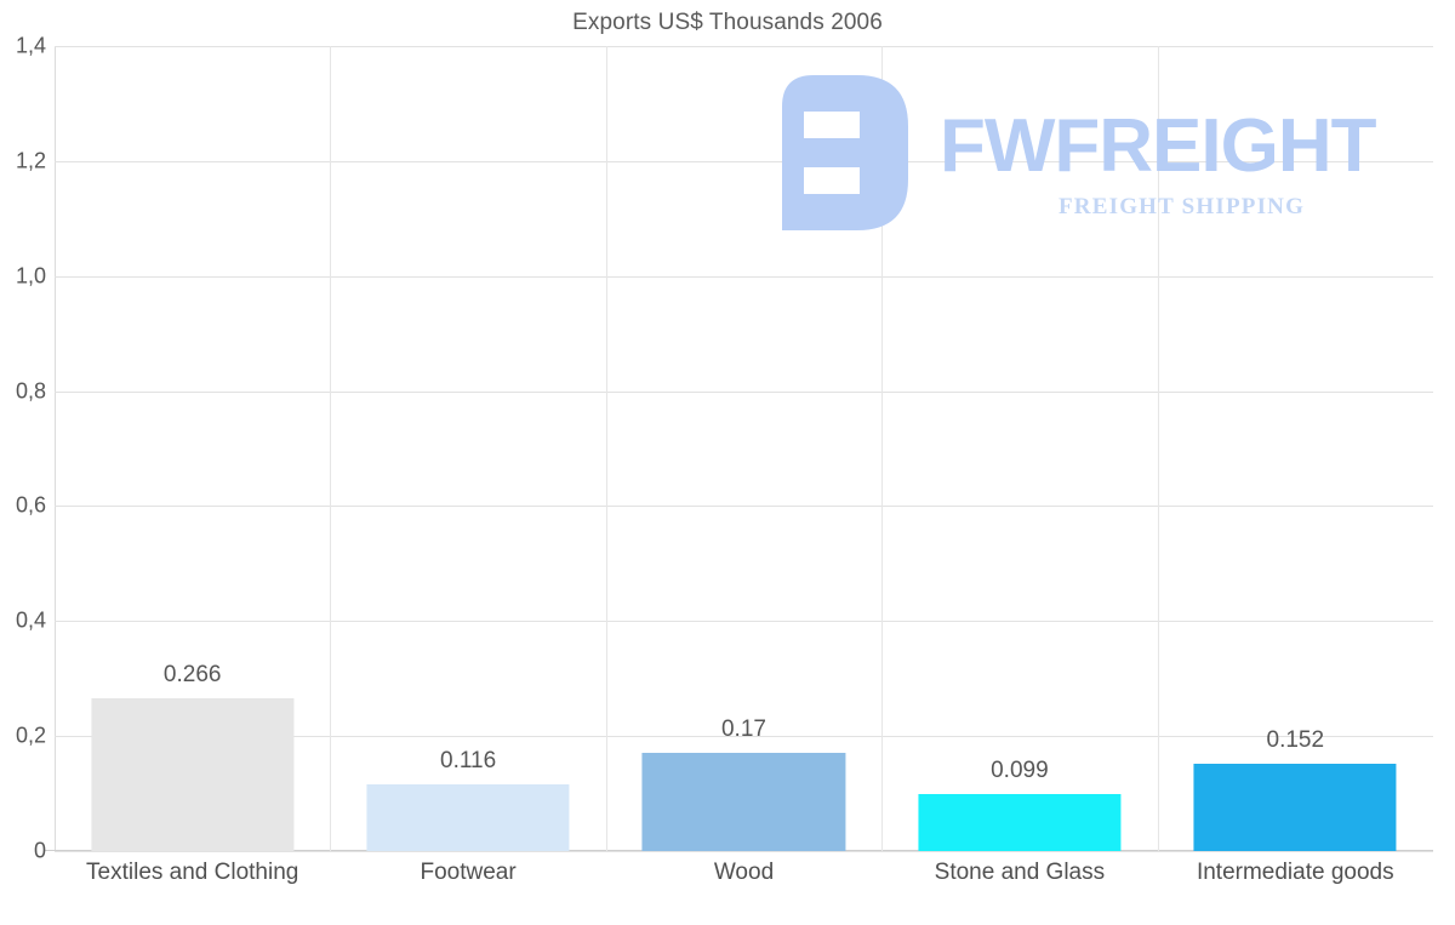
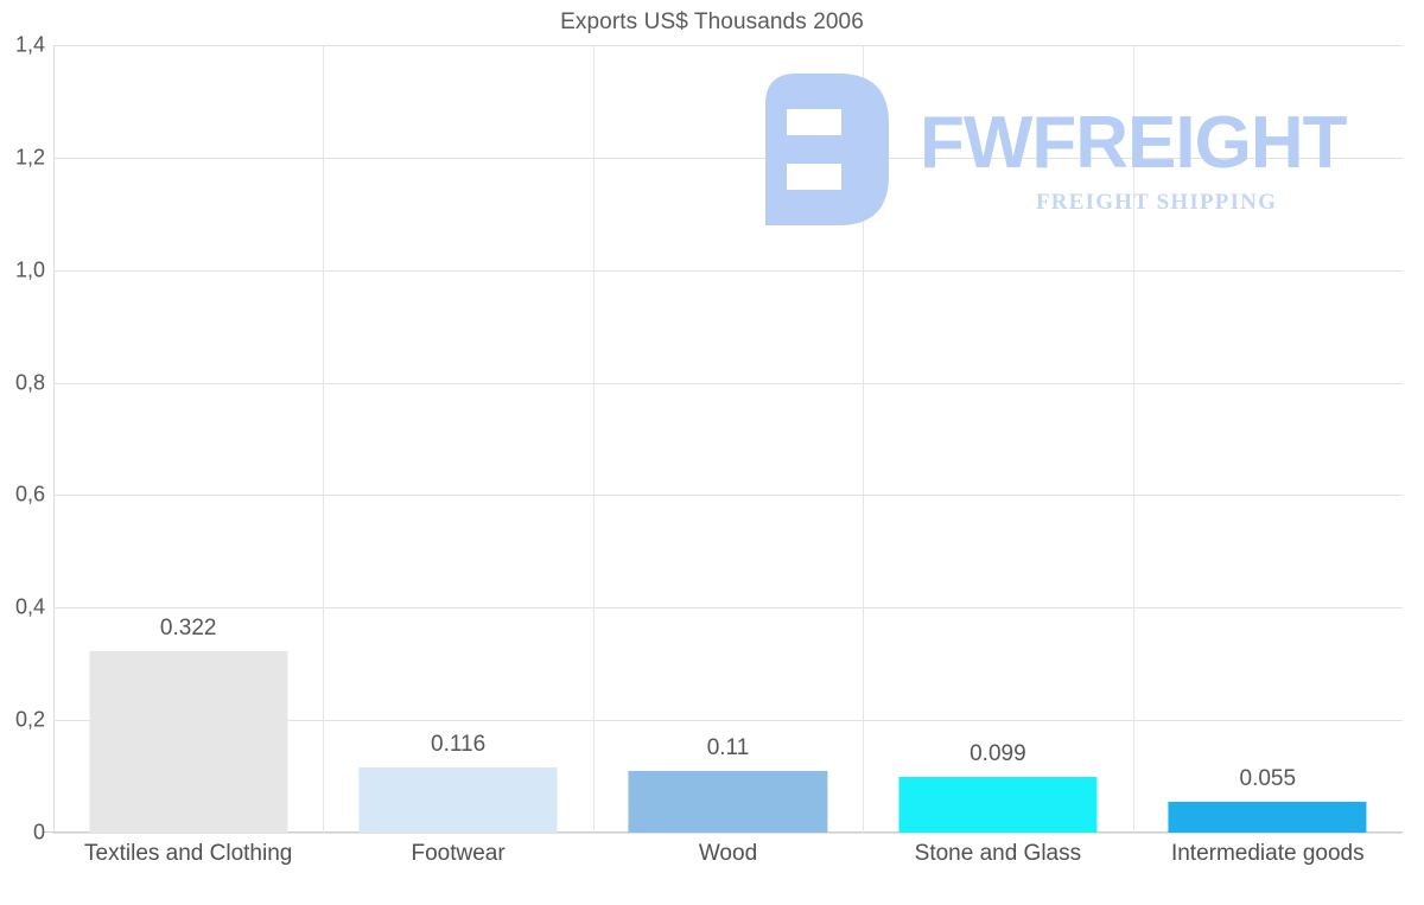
Textiles and Clothing: 0.266 -> 0.322
Wood: 0.17 -> 0.11
Intermediate goods: 0.152 -> 0.055
